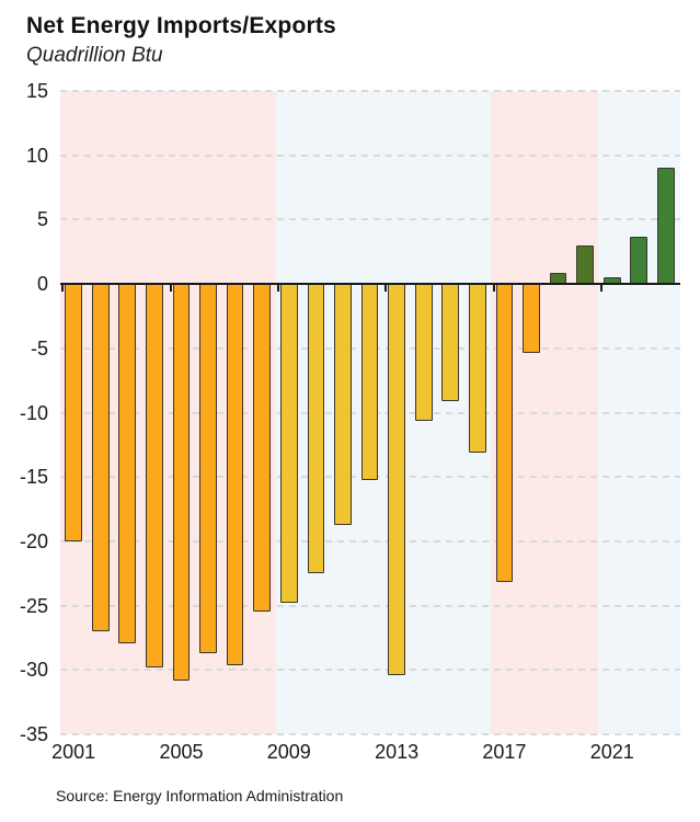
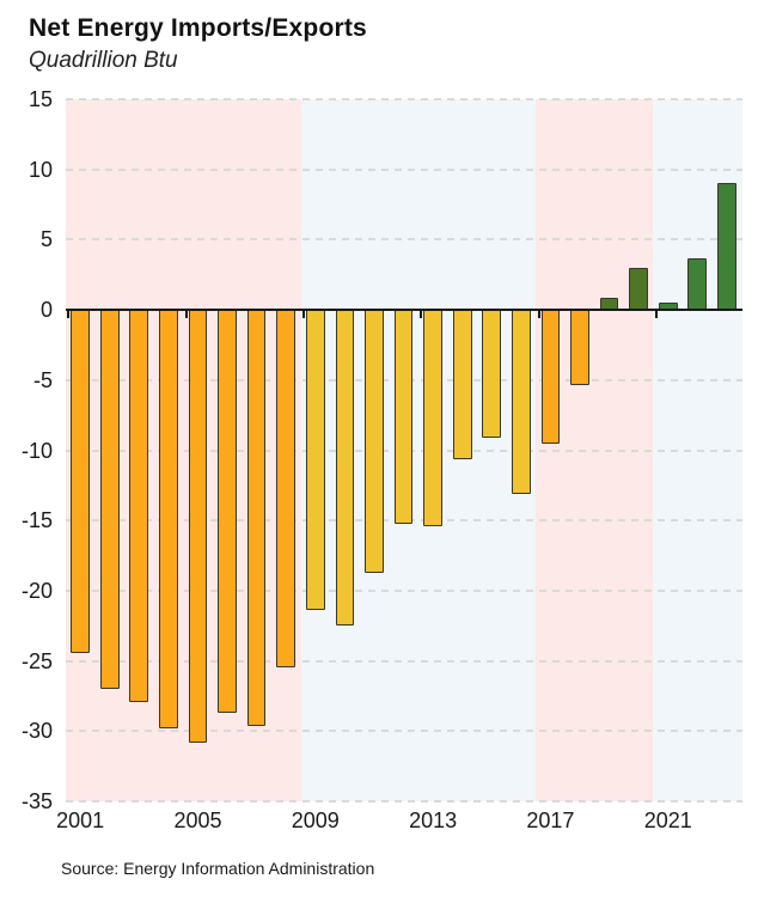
2001: -20.0 -> -24.4
2009: -24.8 -> -21.4
2013: -30.4 -> -15.4
2017: -23.2 -> -9.5
